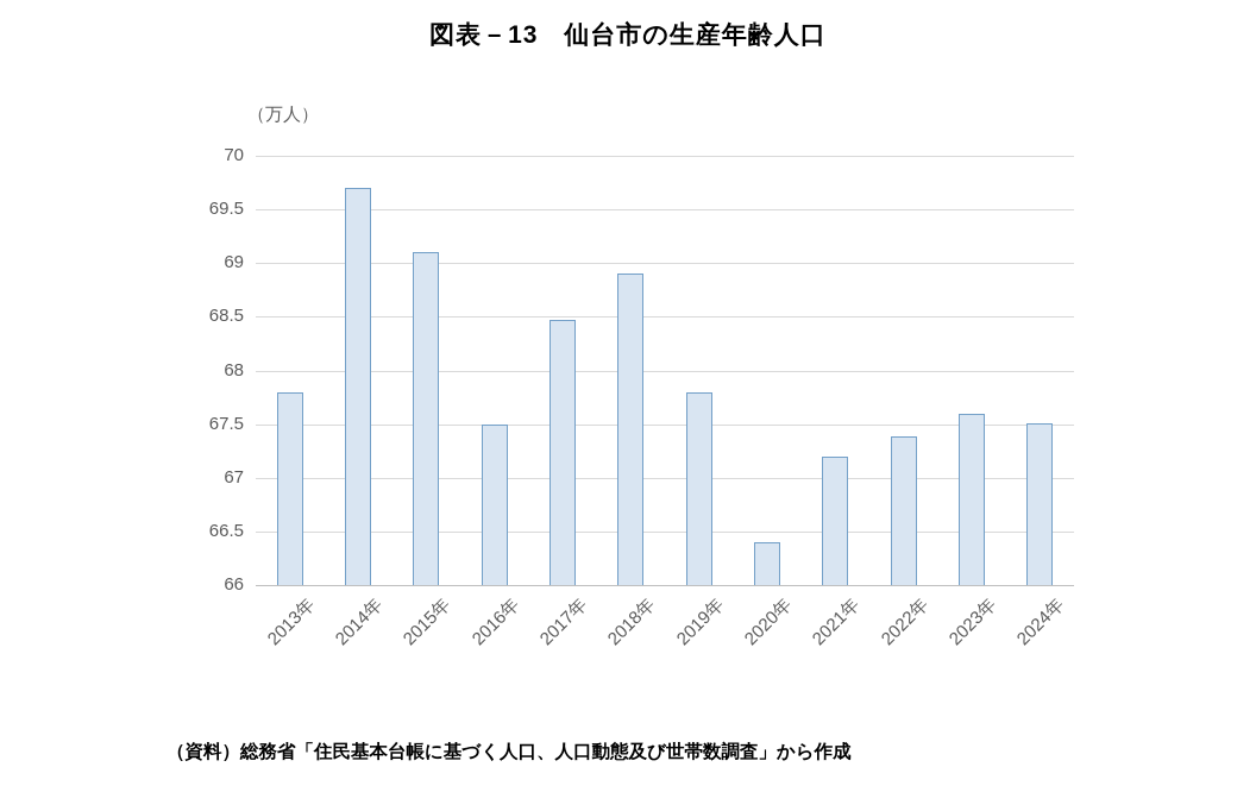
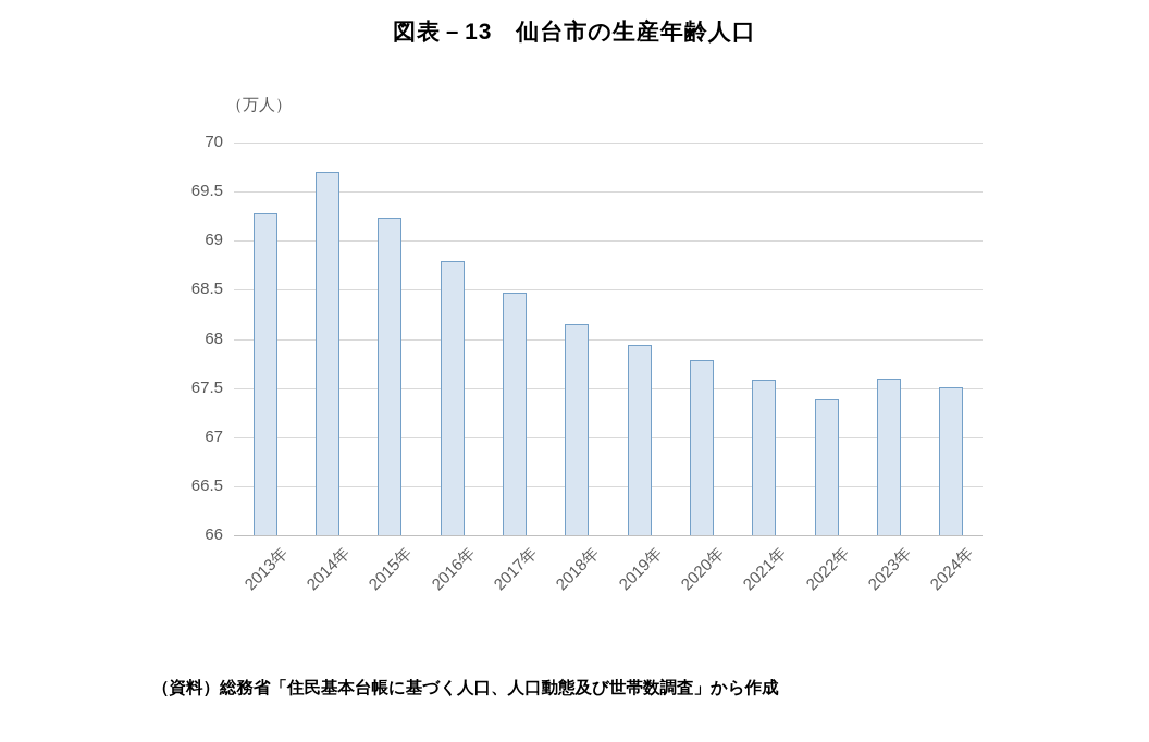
2013年: 67.8 -> 69.3
2015年: 69.1 -> 69.2
2016年: 67.5 -> 68.8
2018年: 68.9 -> 68.2
2019年: 67.8 -> 67.9
2020年: 66.4 -> 67.8
2021年: 67.2 -> 67.6
